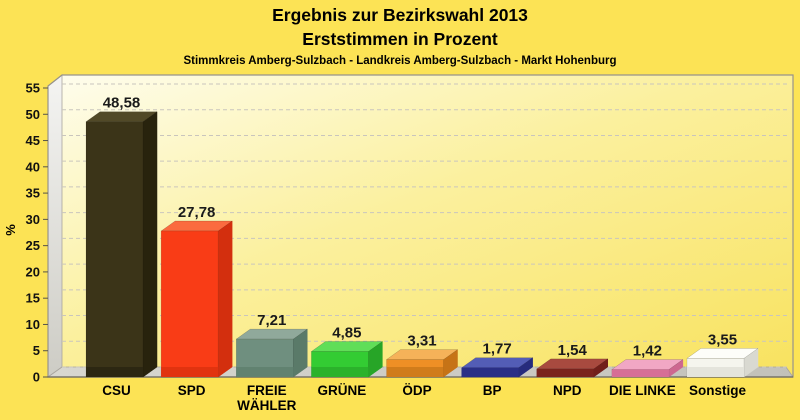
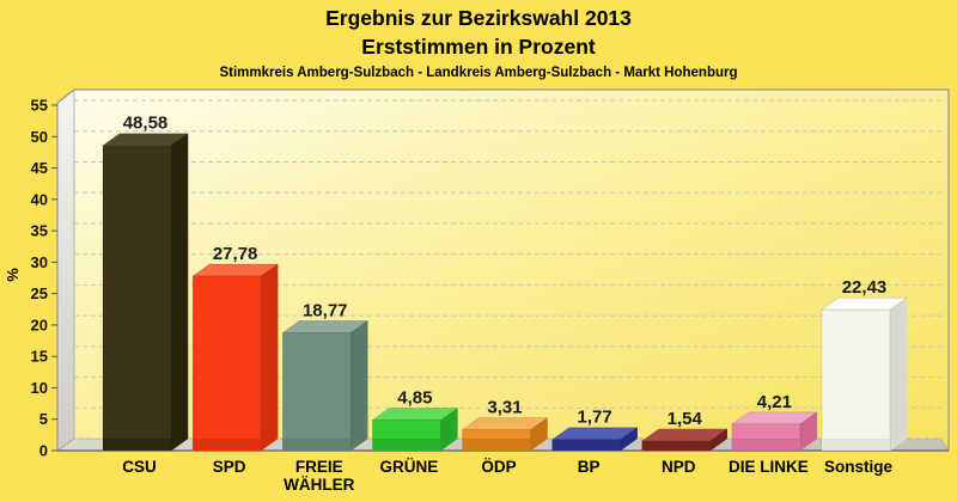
FREIE WÄHLER: 7,21 -> 18,77
DIE LINKE: 1,42 -> 4,21
Sonstige: 3,55 -> 22,43
